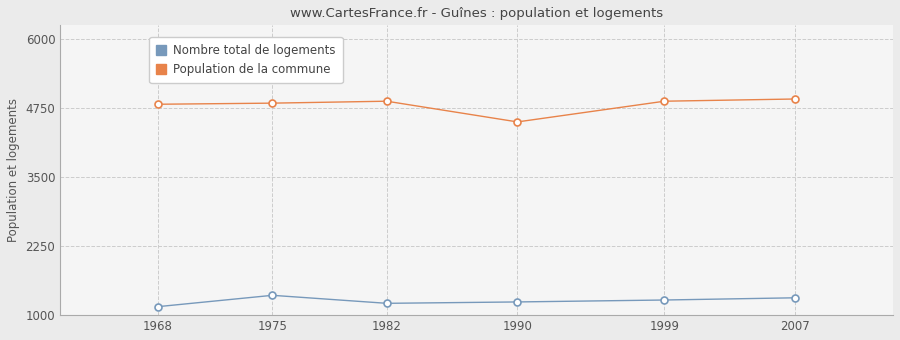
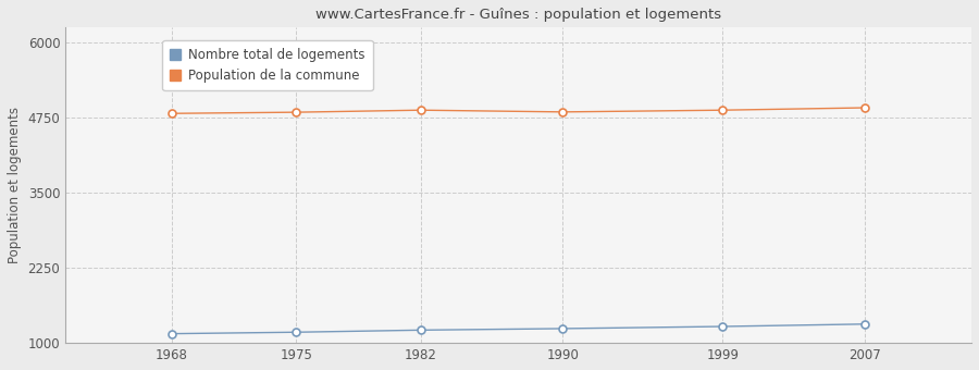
Nombre total de logements/1975: 1360 -> 1180
Population de la commune/1990: 4500 -> 4840
